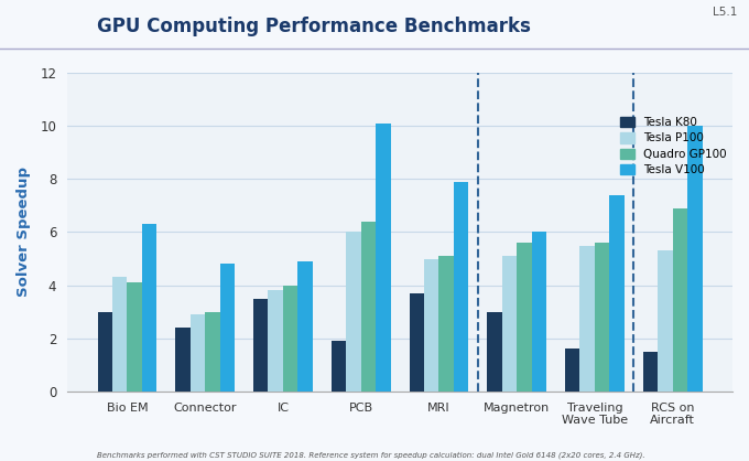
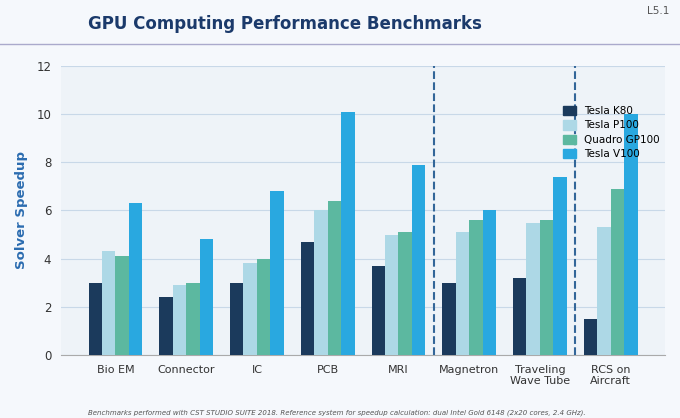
Tesla K80/IC: 3.5 -> 3.0
Tesla V100/IC: 4.9 -> 6.8
Tesla K80/PCB: 1.9 -> 4.7
Tesla K80/Traveling Wave Tube: 1.6 -> 3.2
